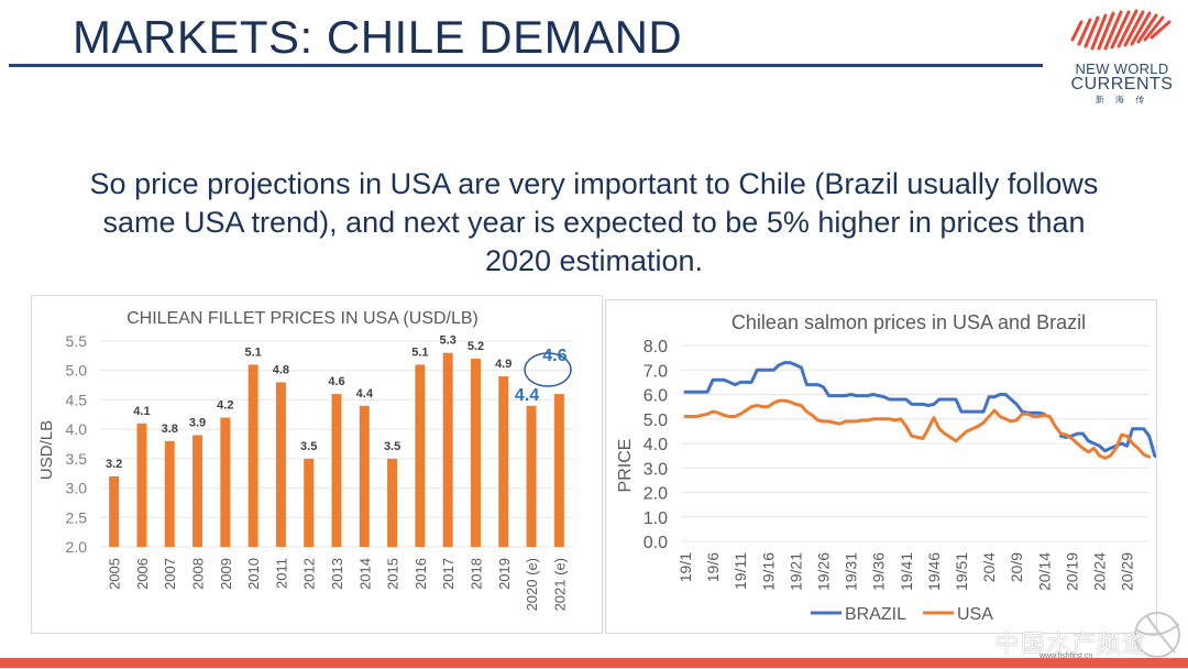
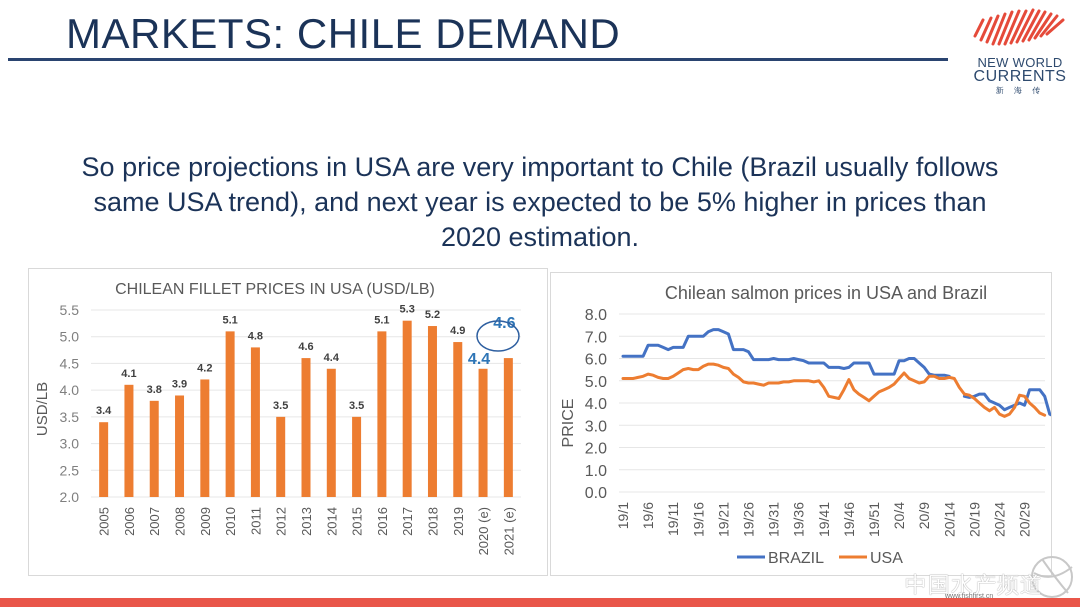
CHILEAN FILLET PRICES IN USA (USD/LB)/2005: 3.2 -> 3.4
